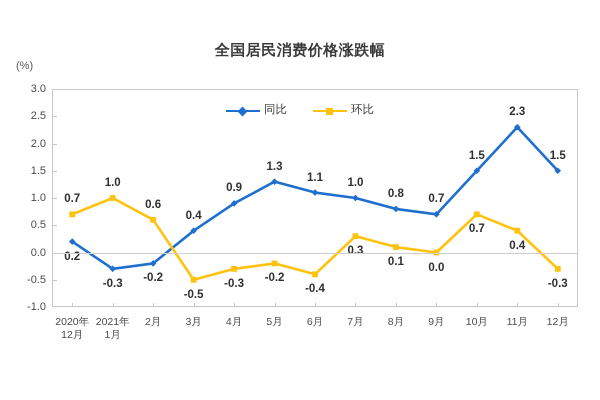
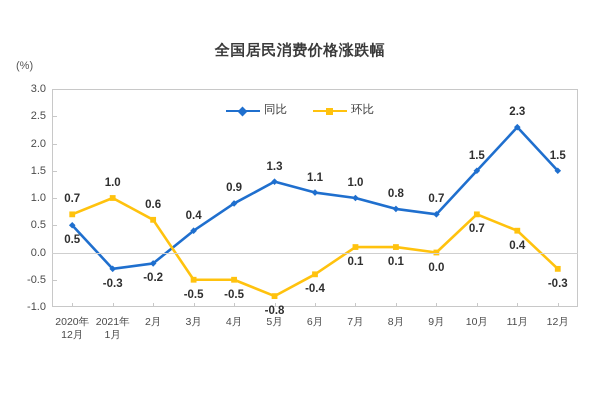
同比/2020年 12月: 0.2 -> 0.5
环比/4月: -0.3 -> -0.5
环比/5月: -0.2 -> -0.8
环比/7月: 0.3 -> 0.1
